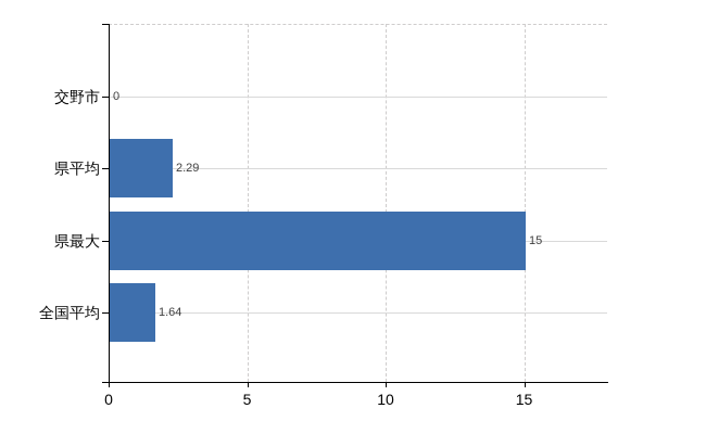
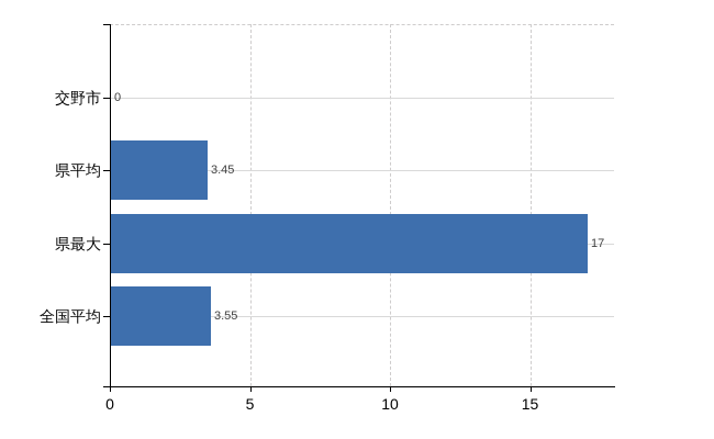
県平均: 2.29 -> 3.45
県最大: 15 -> 17
全国平均: 1.64 -> 3.55
